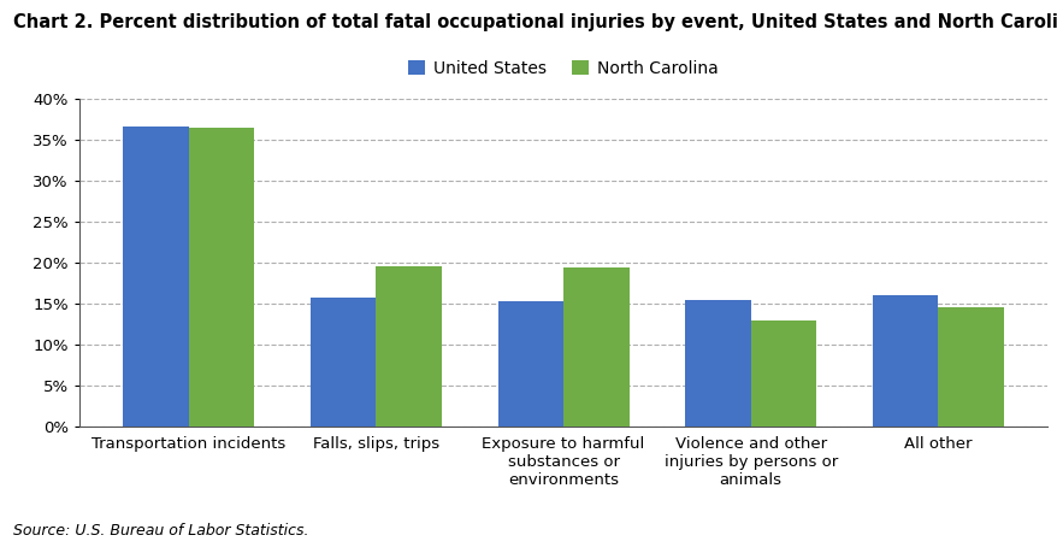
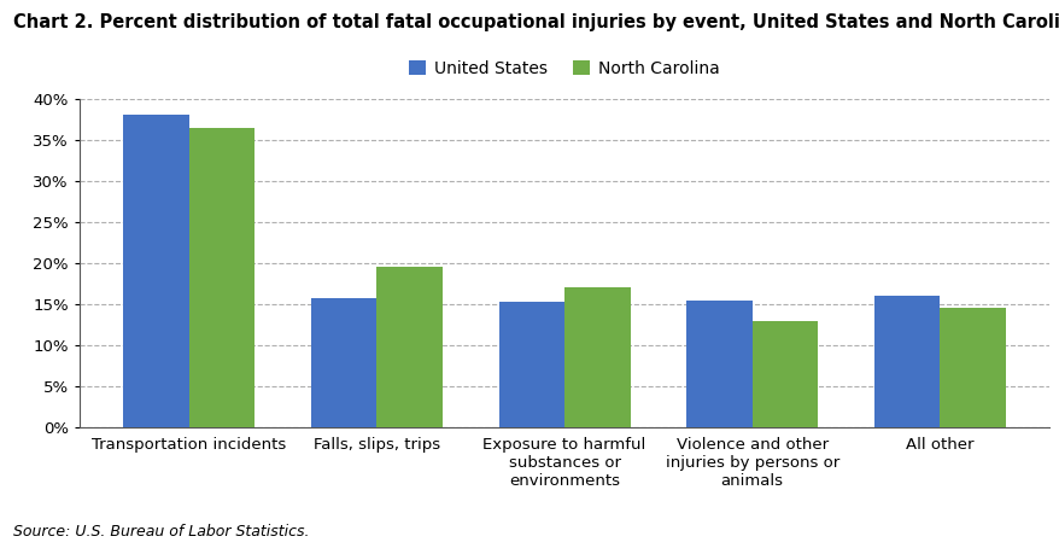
United States/Transportation incidents: 36.6% -> 38.0%
North Carolina/Exposure to harmful substances or environments: 19.4% -> 17.0%
